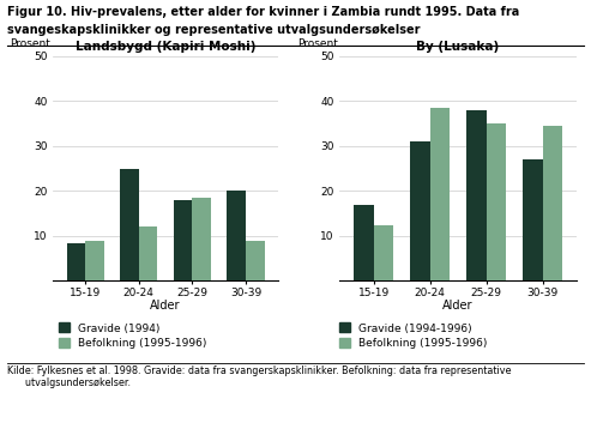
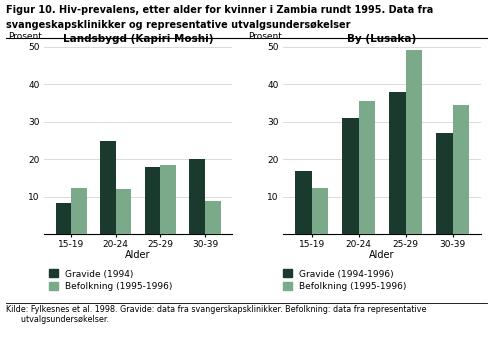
Landsbygd (Kapiri Moshi)/Befolkning (1995-1996)/15-19: 9.0 -> 12.5
By (Lusaka)/Befolkning (1995-1996)/20-24: 38.5 -> 35.5
By (Lusaka)/Befolkning (1995-1996)/25-29: 35.0 -> 49.0
